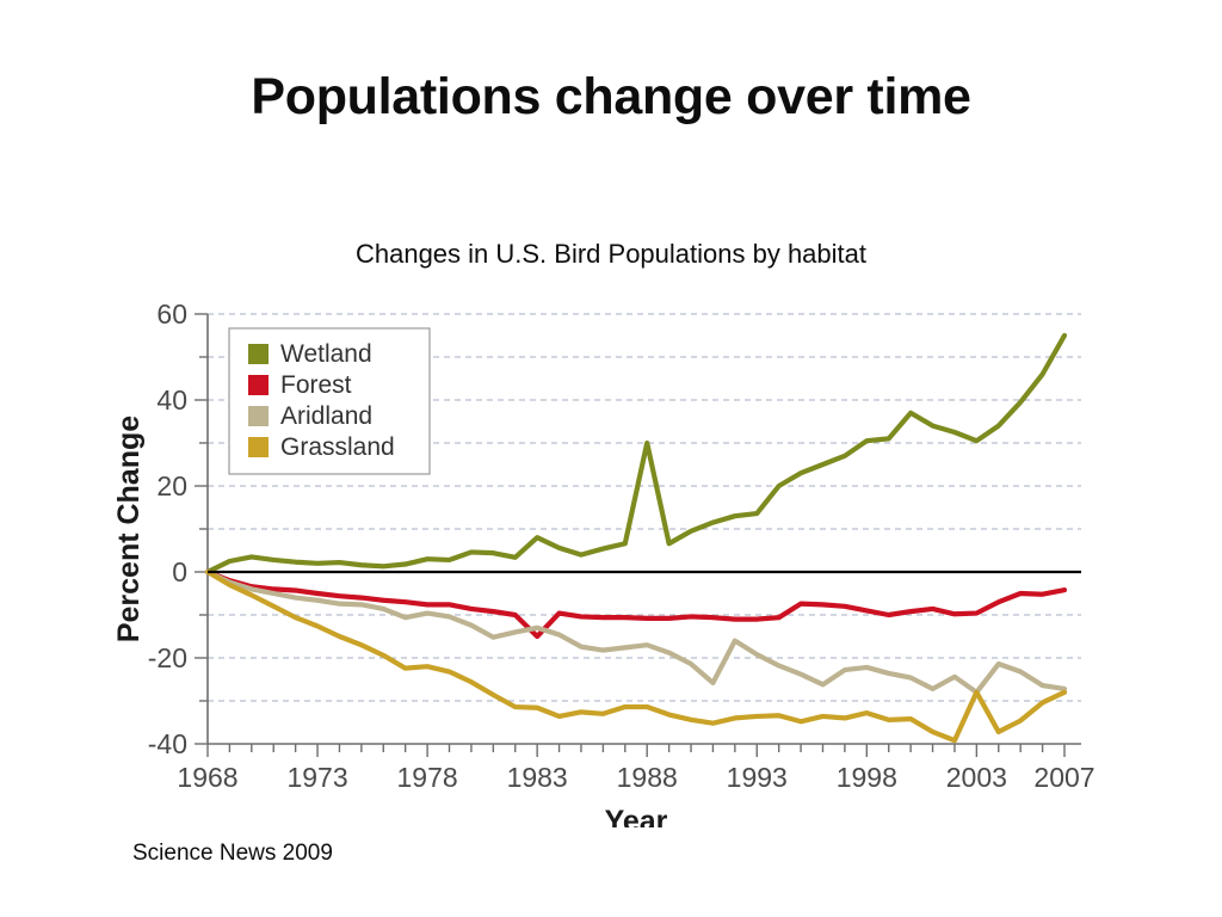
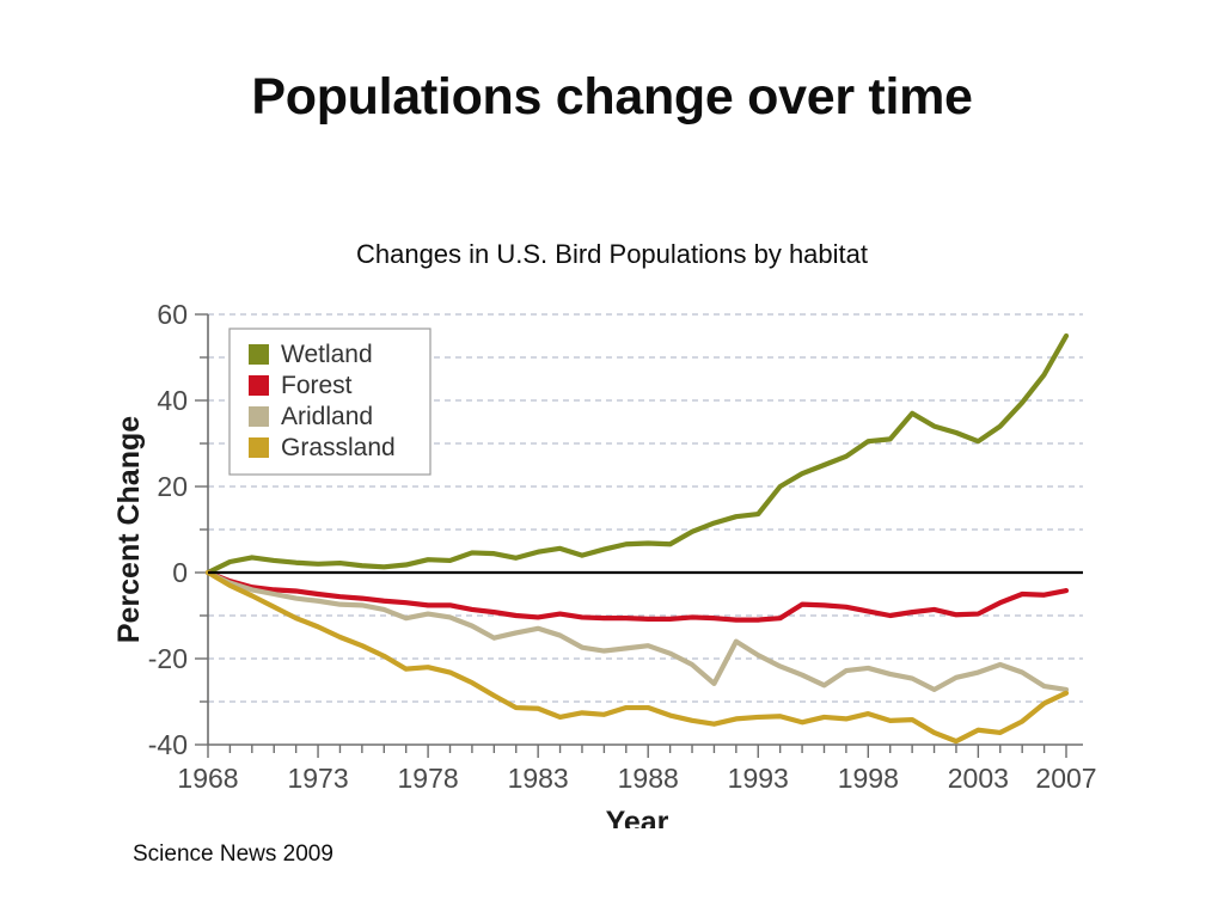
Wetland/1983: 8 -> 5
Forest/1983: -15 -> -10
Wetland/1988: 30 -> 7
Aridland/2003: -28 -> -23
Grassland/2003: -28 -> -37
